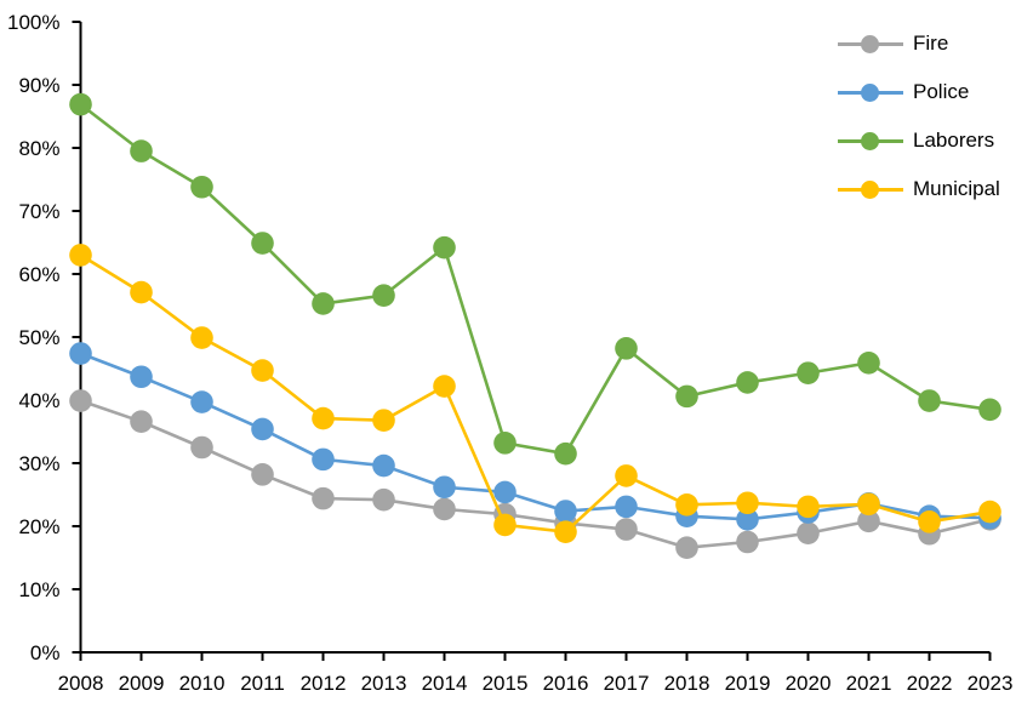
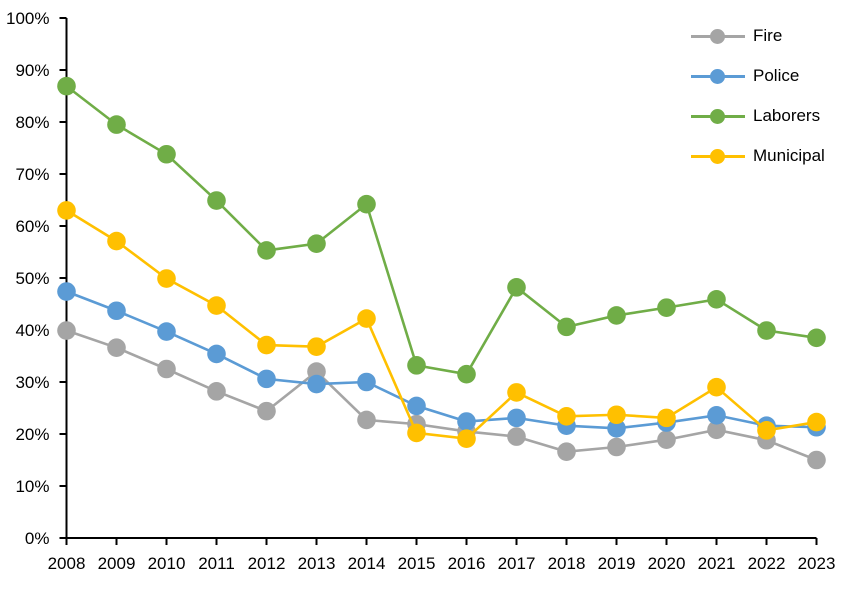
Fire/2013: 24% -> 32%
Police/2014: 26% -> 30%
Municipal/2021: 24% -> 29%
Fire/2023: 21% -> 15%
